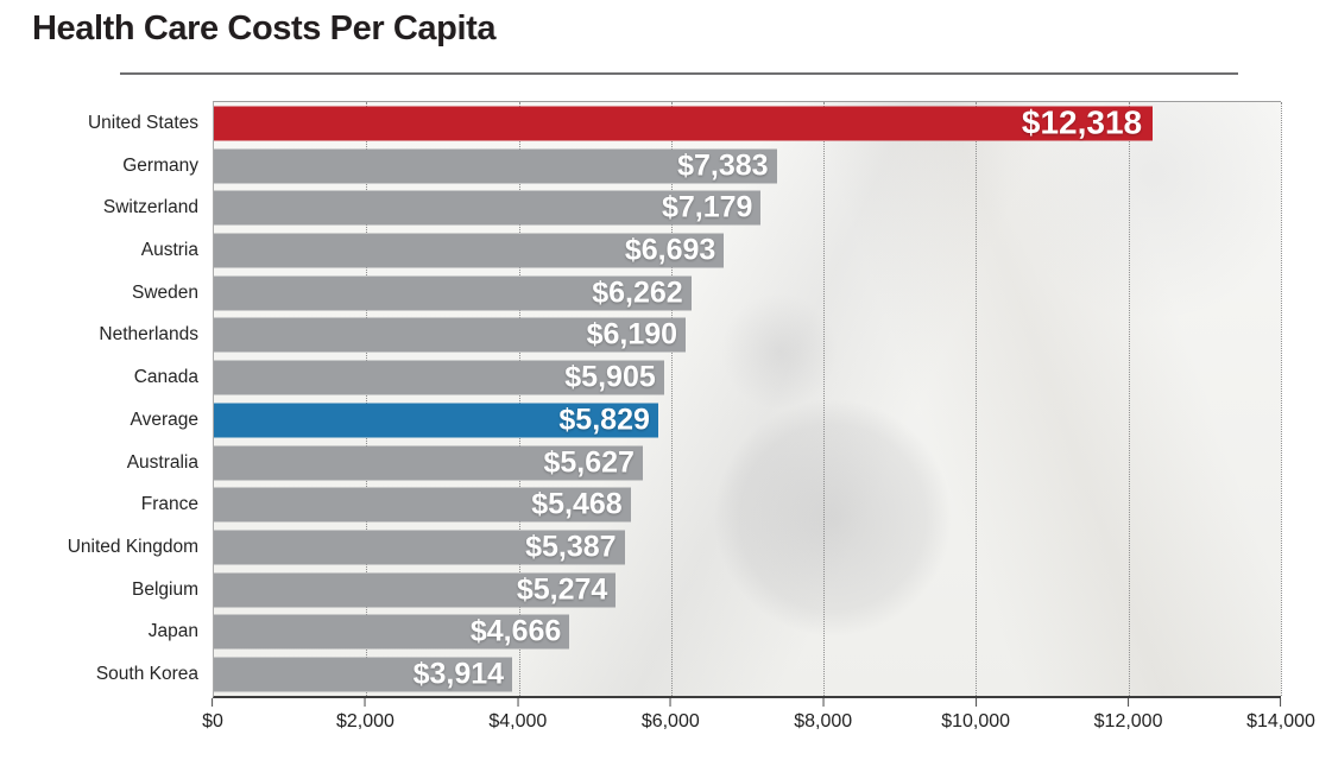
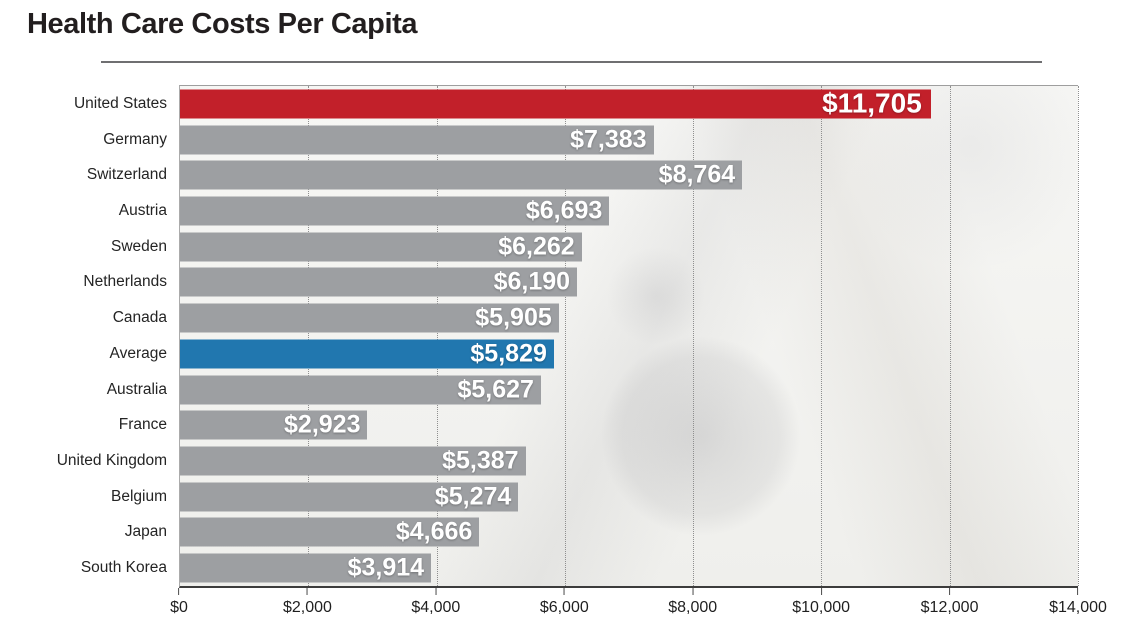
United States: $12,318 -> $11,705
Switzerland: $7,179 -> $8,764
France: $5,468 -> $2,923
